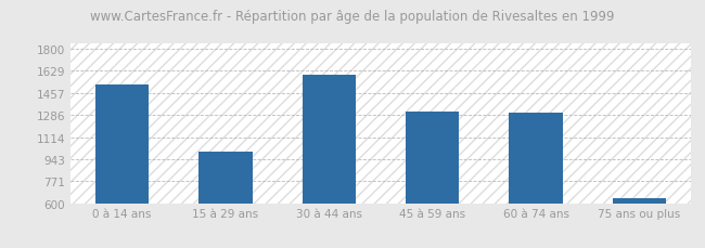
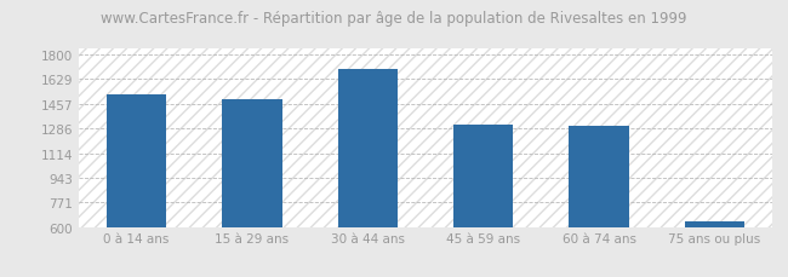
15 à 29 ans: 1000 -> 1490
30 à 44 ans: 1600 -> 1700
